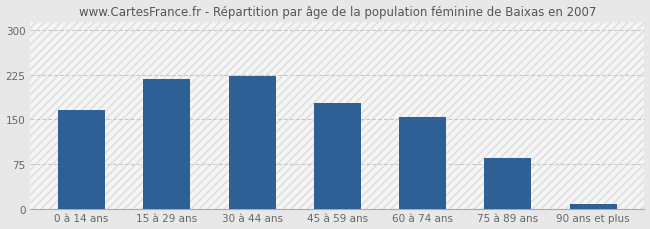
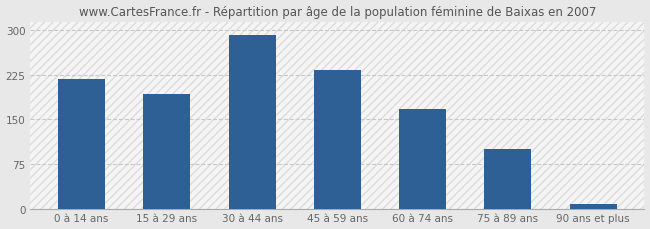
0 à 14 ans: 166 -> 218
15 à 29 ans: 218 -> 193
30 à 44 ans: 224 -> 292
45 à 59 ans: 178 -> 233
60 à 74 ans: 154 -> 168
75 à 89 ans: 86 -> 100
